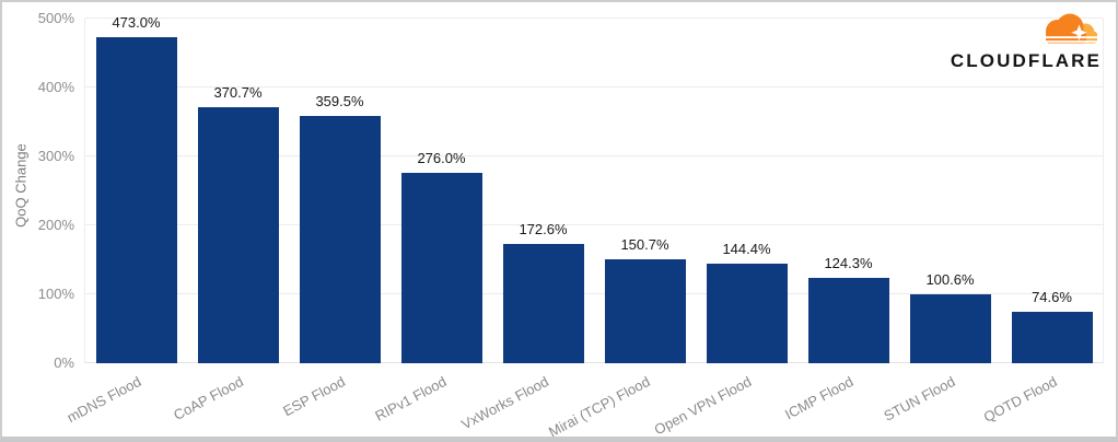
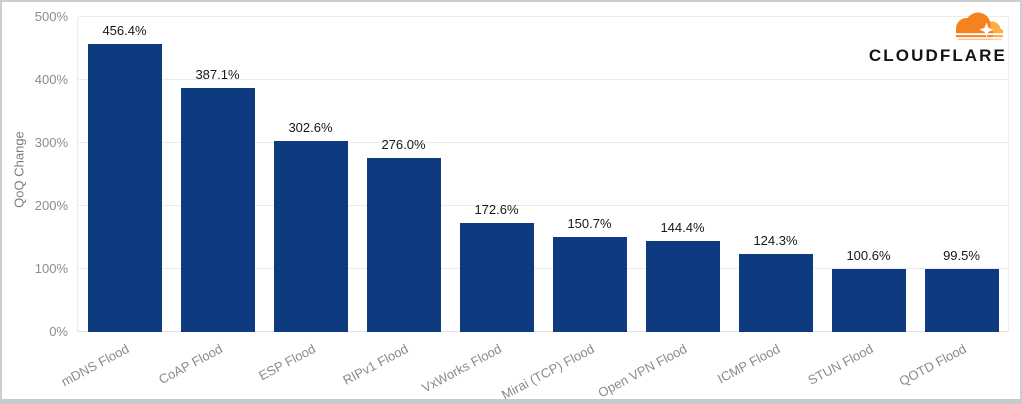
mDNS Flood: 473.0% -> 456.4%
CoAP Flood: 370.7% -> 387.1%
ESP Flood: 359.5% -> 302.6%
QOTD Flood: 74.6% -> 99.5%
